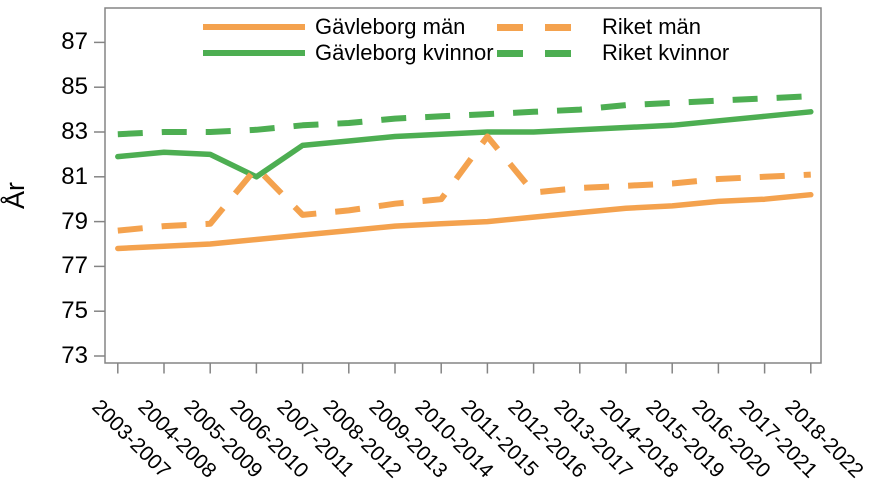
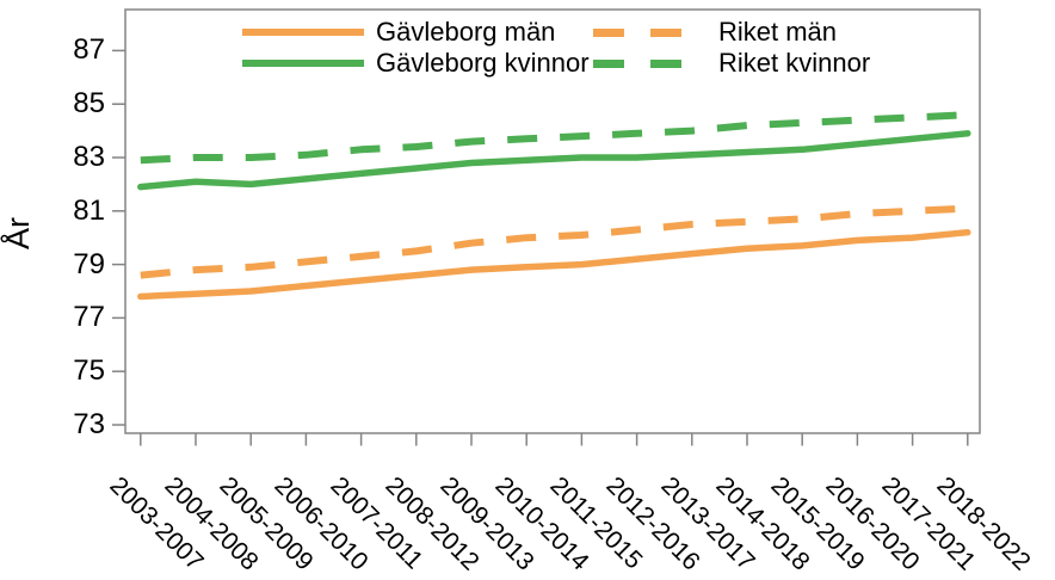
Gävleborg kvinnor/2006-2010: 81.0 -> 82.2
Riket män/2006-2010: 81.4 -> 79.1
Riket män/2011-2015: 82.8 -> 80.1
